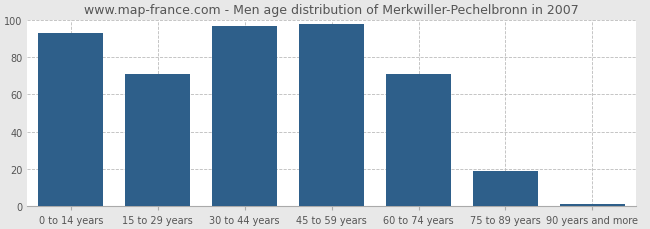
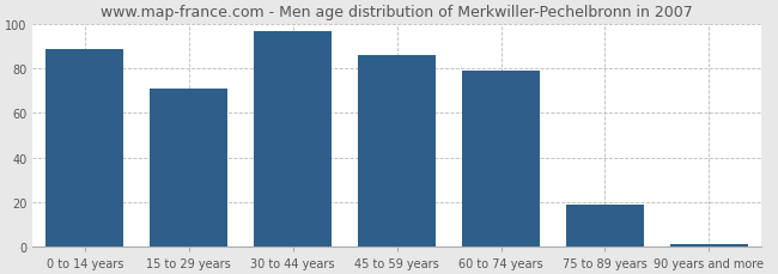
0 to 14 years: 93 -> 89
45 to 59 years: 98 -> 86
60 to 74 years: 71 -> 79
